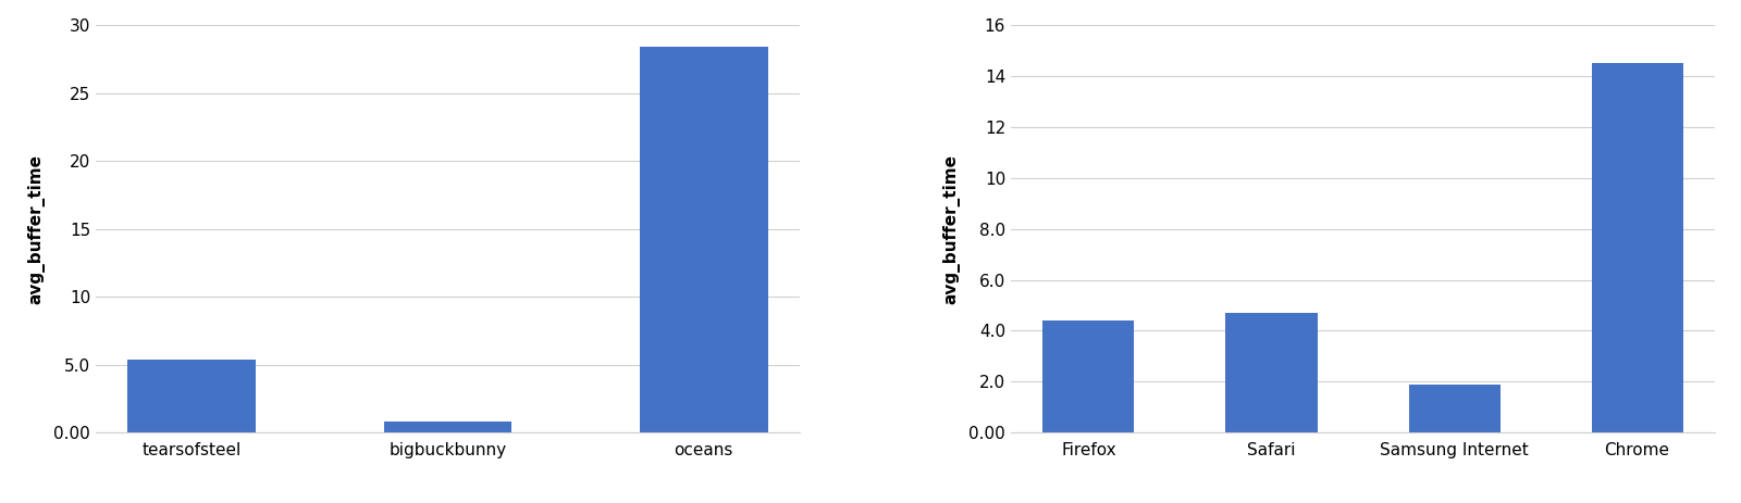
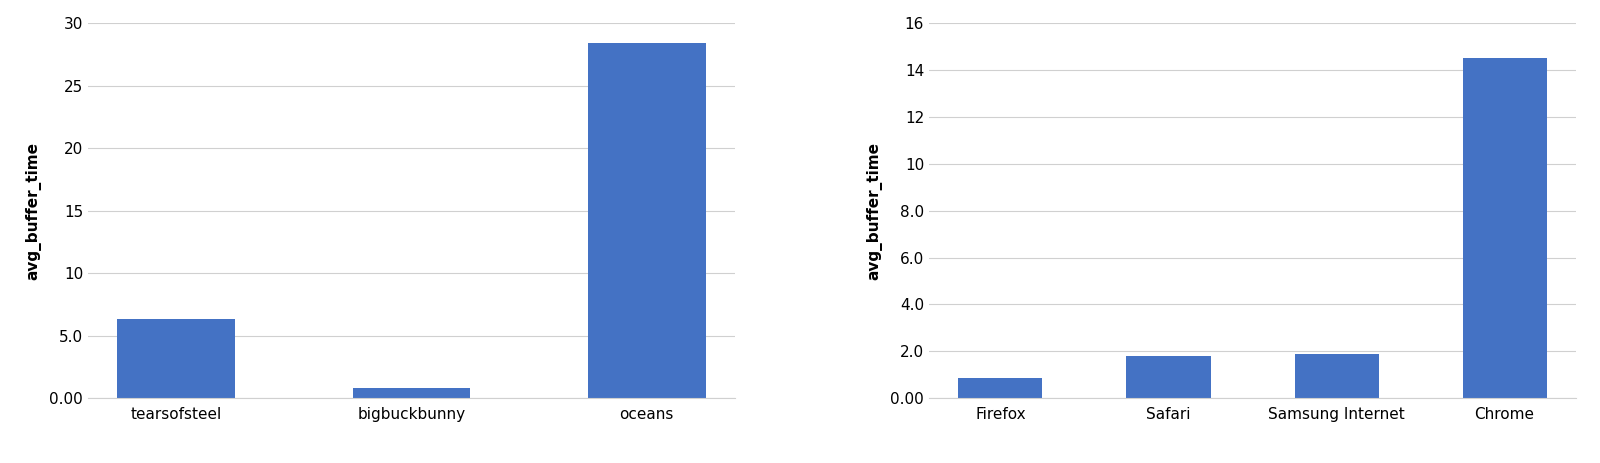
tearsofsteel: 5.4 -> 6.3
Firefox: 4.40 -> 0.85
Safari: 4.70 -> 1.80
